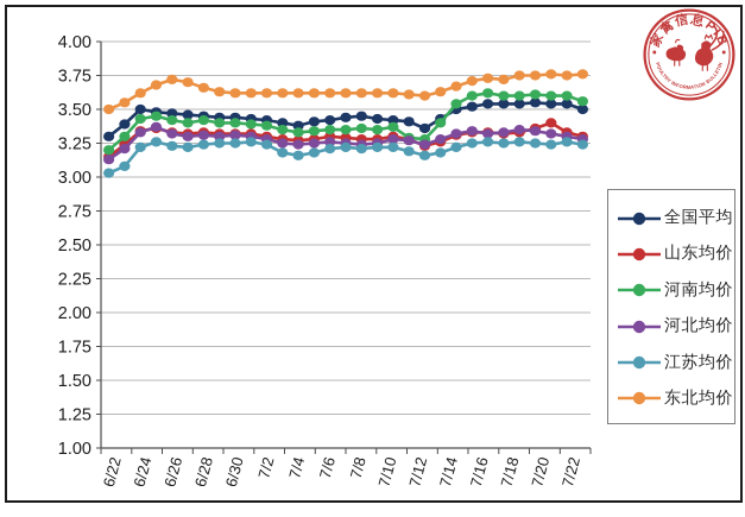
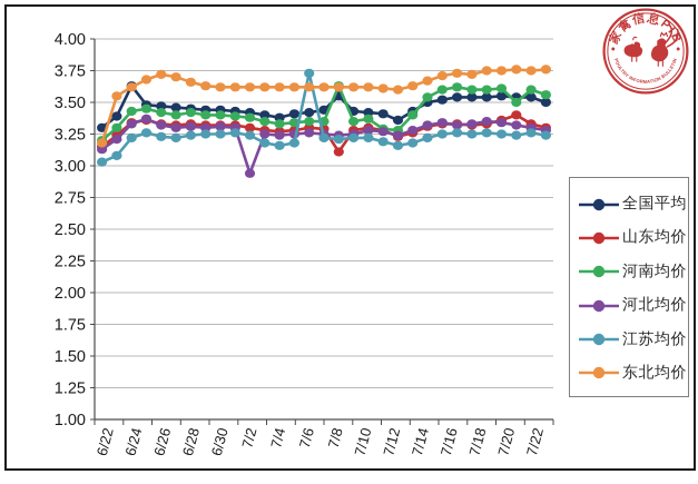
东北均价/6/22: 3.50 -> 3.18
全国平均/6/24: 3.50 -> 3.63
河北均价/7/2: 3.28 -> 2.94
江苏均价/7/6: 3.21 -> 3.73
全国平均/7/8: 3.45 -> 3.55
山东均价/7/8: 3.28 -> 3.11
河南均价/7/8: 3.36 -> 3.63
河南均价/7/20: 3.60 -> 3.50
